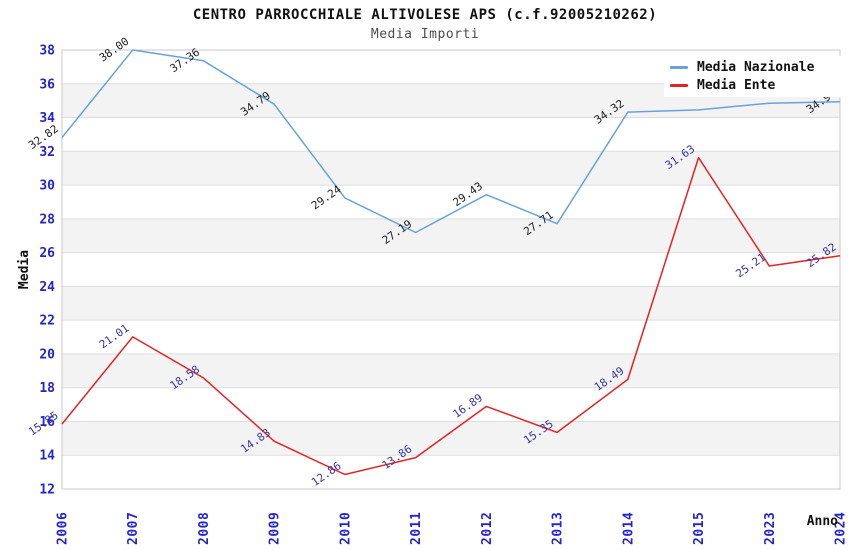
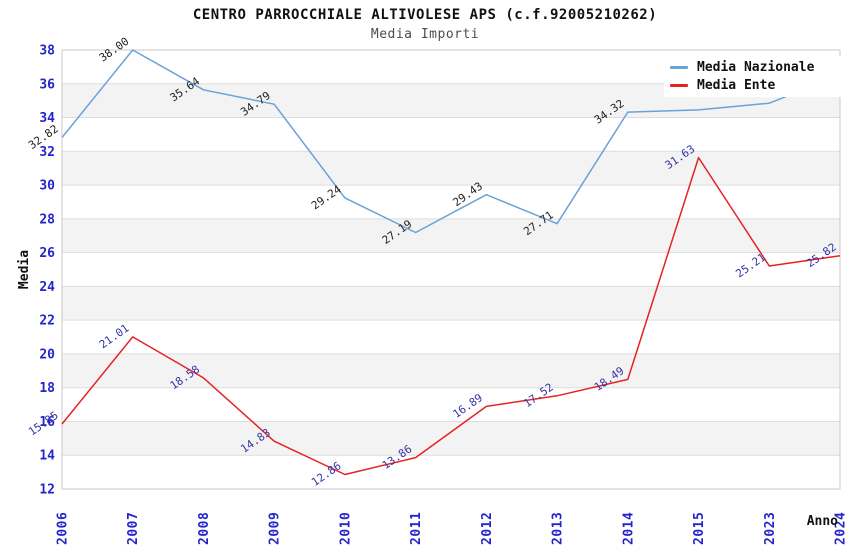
Media Nazionale/2008: 37.36 -> 35.64
Media Ente/2013: 15.35 -> 17.52
Media Nazionale/2024: 34.94 -> 36.51
